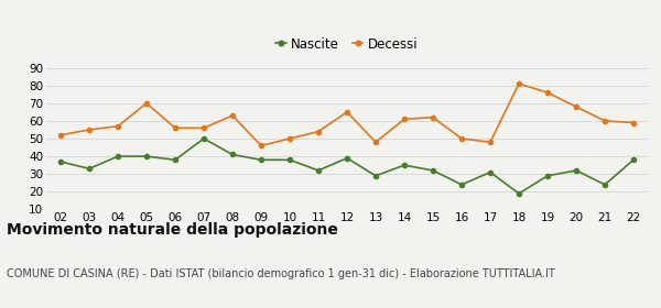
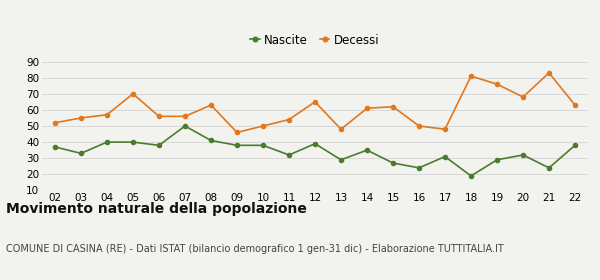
Nascite/15: 32 -> 27
Decessi/21: 60 -> 83
Decessi/22: 59 -> 63
